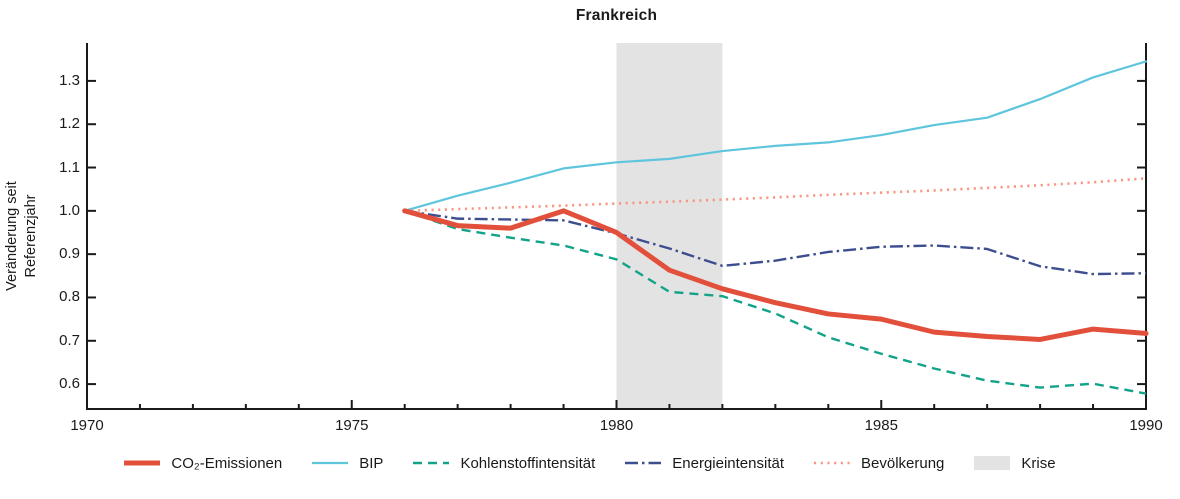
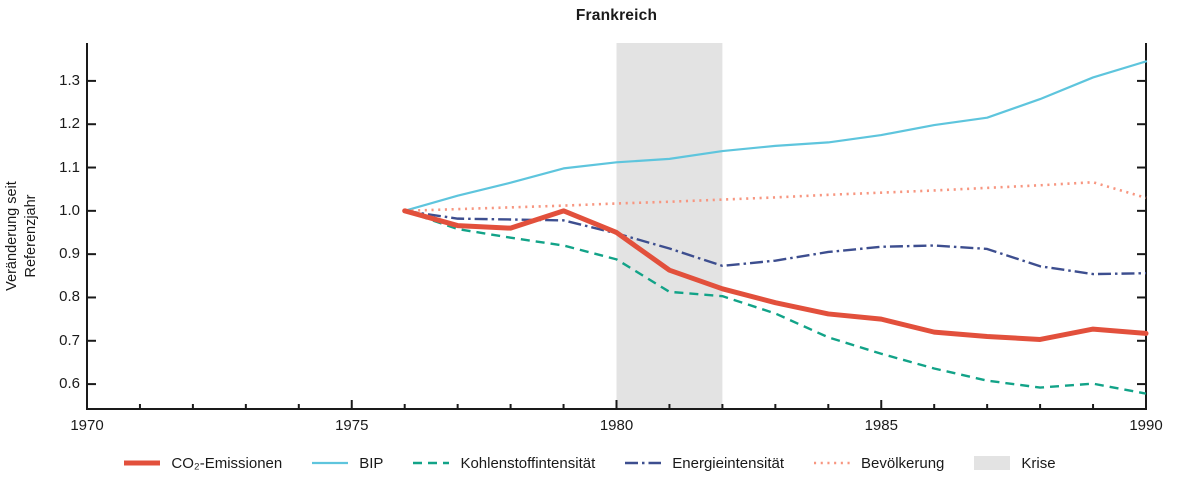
Bevölkerung/1990: 1.07 -> 1.03
